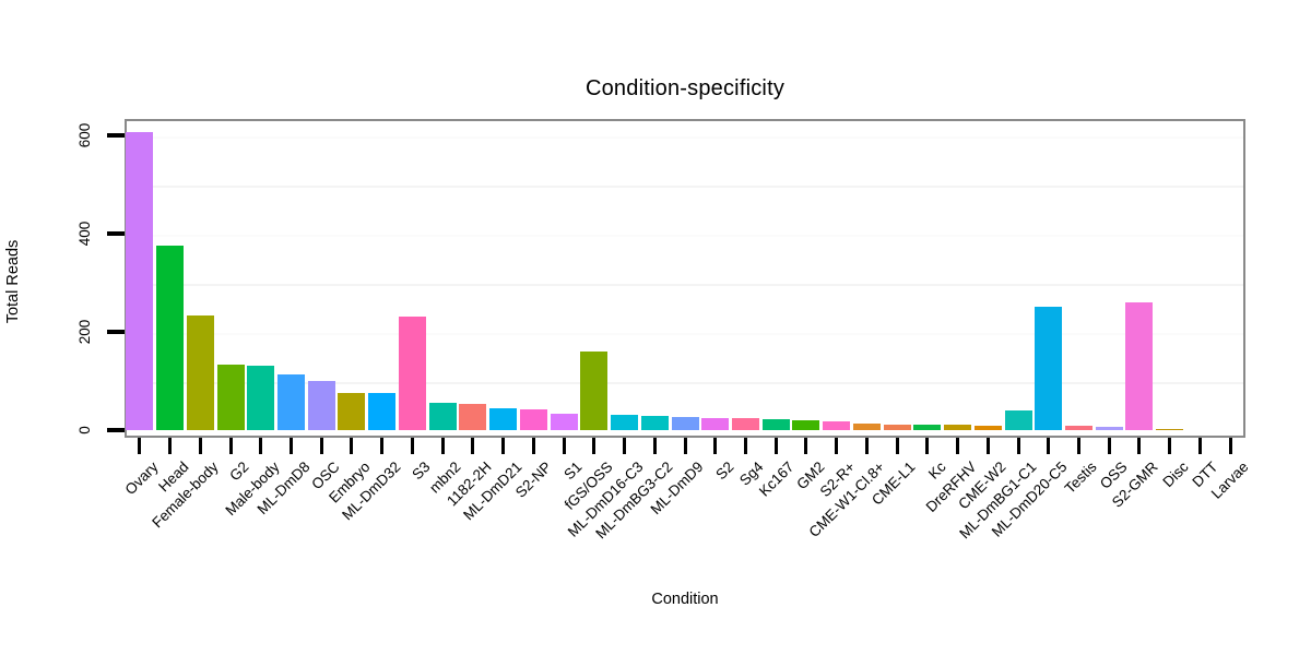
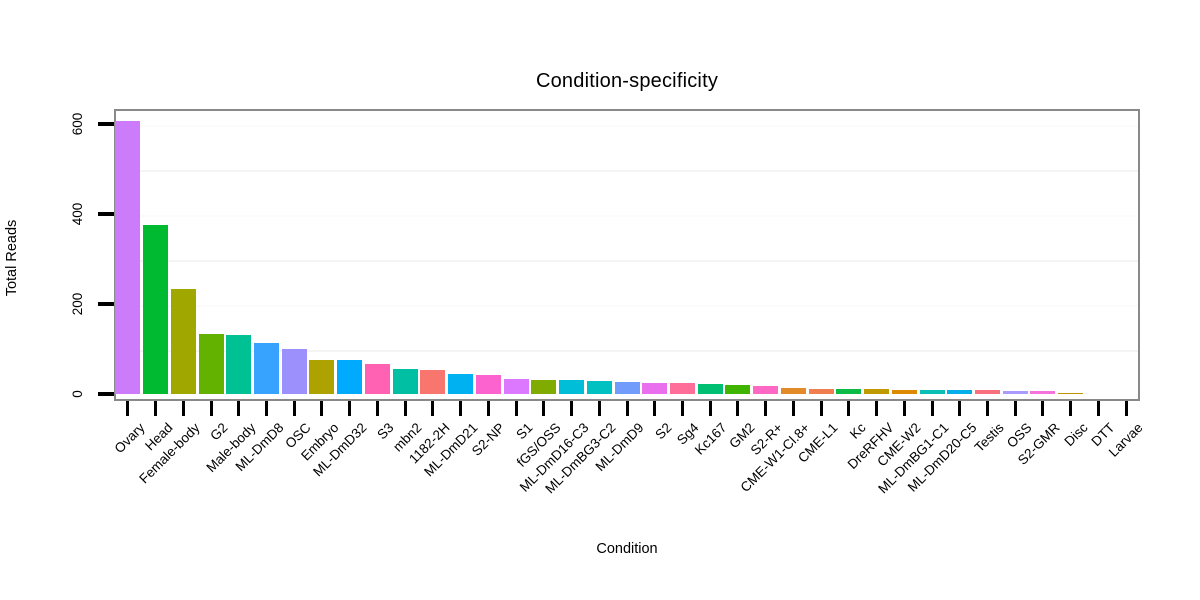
S3: 230 -> 70
fGS/OSS: 160 -> 30
ML-DmBG1-C1: 40 -> 10
ML-DmD20-C5: 250 -> 10
S2-GMR: 260 -> 10
